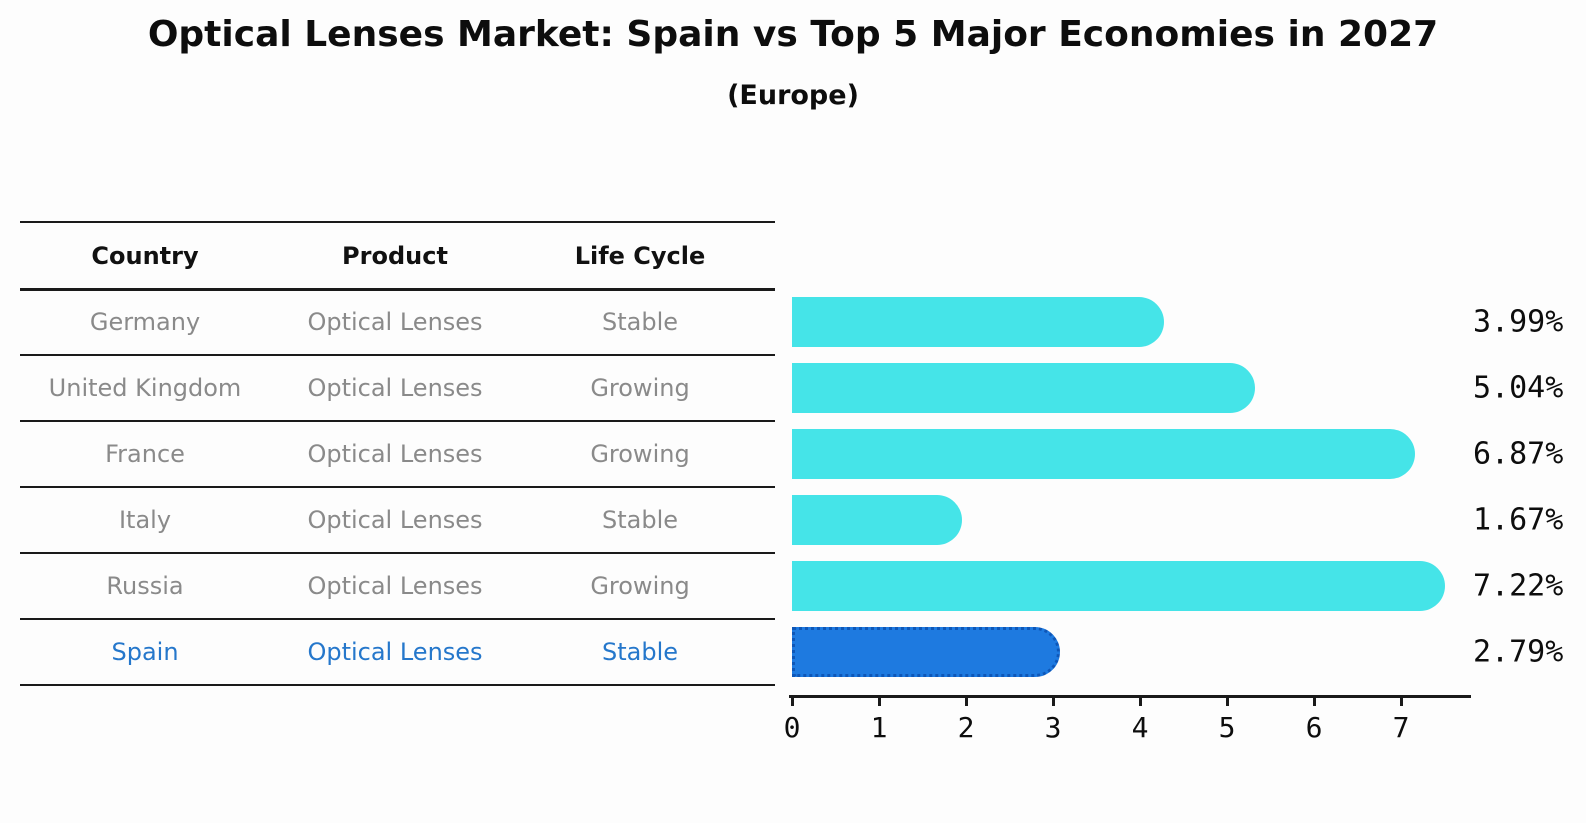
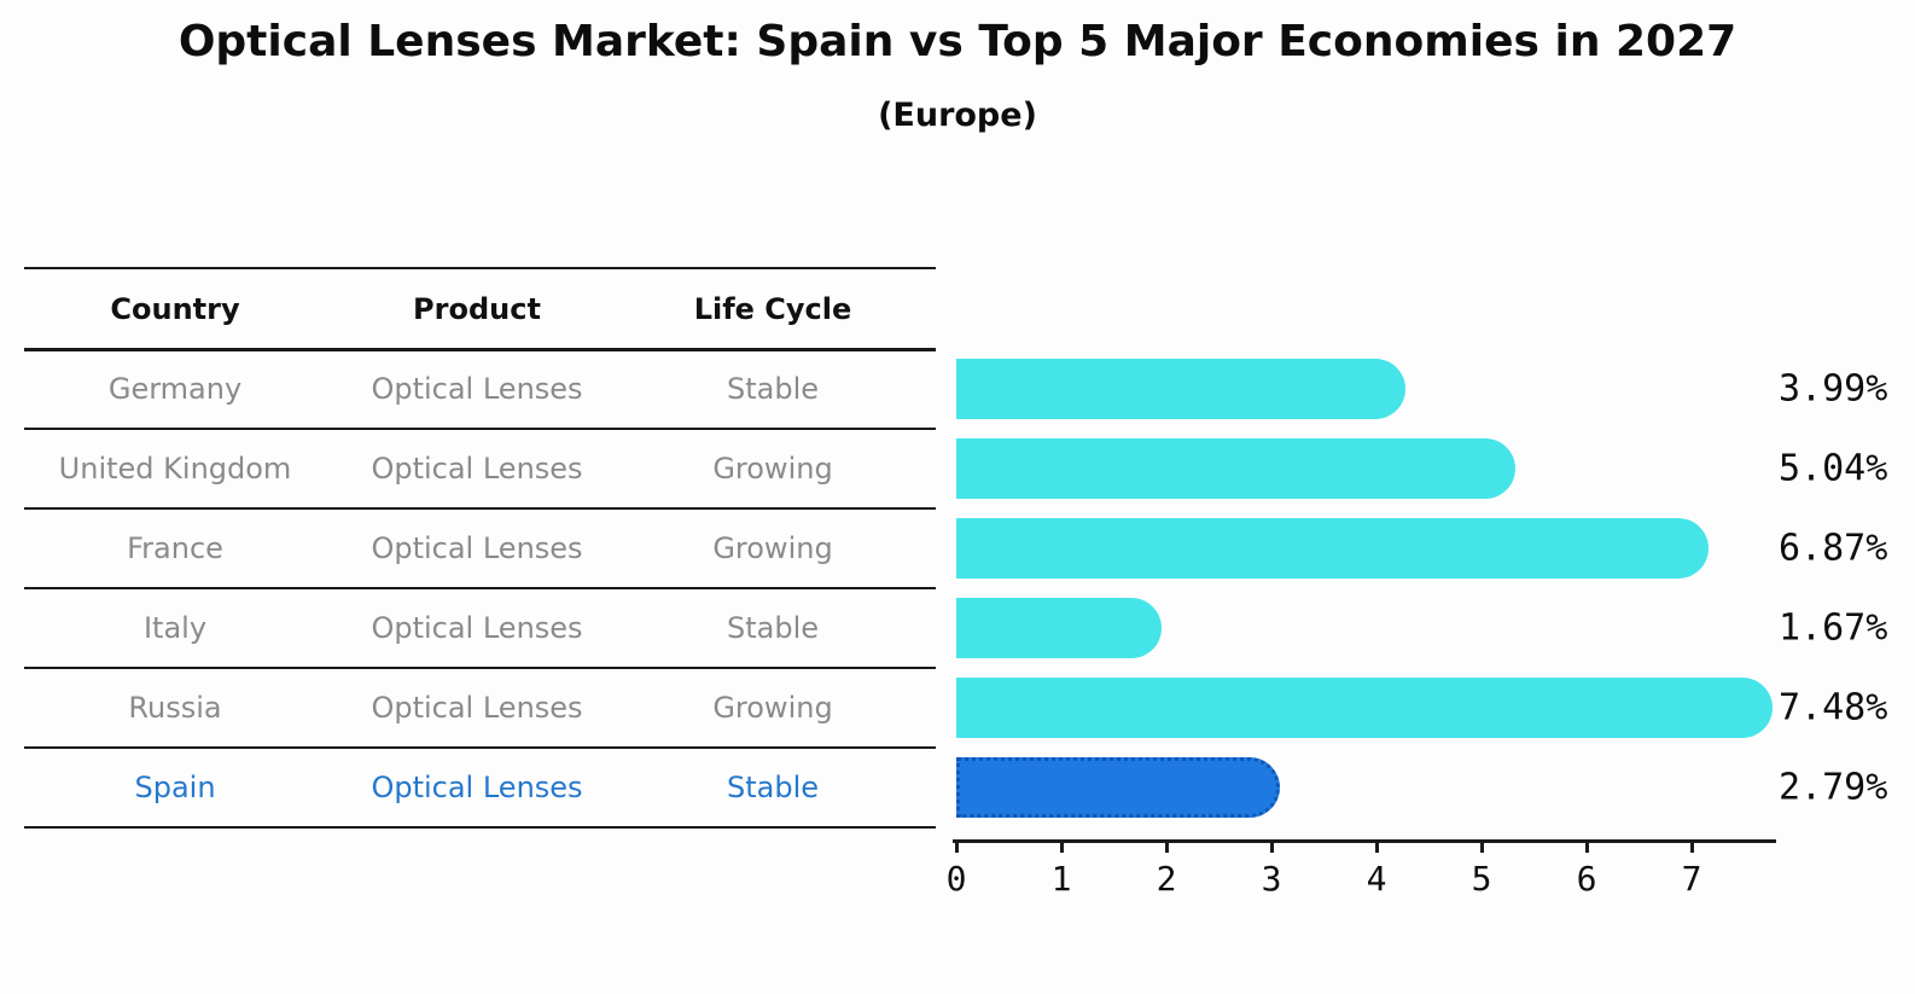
Russia: 7.22% -> 7.48%
